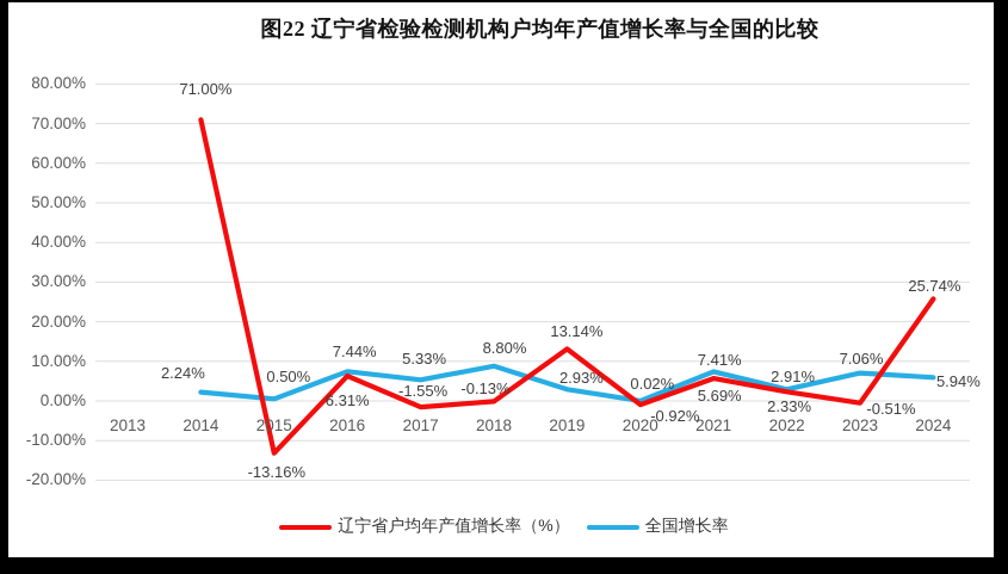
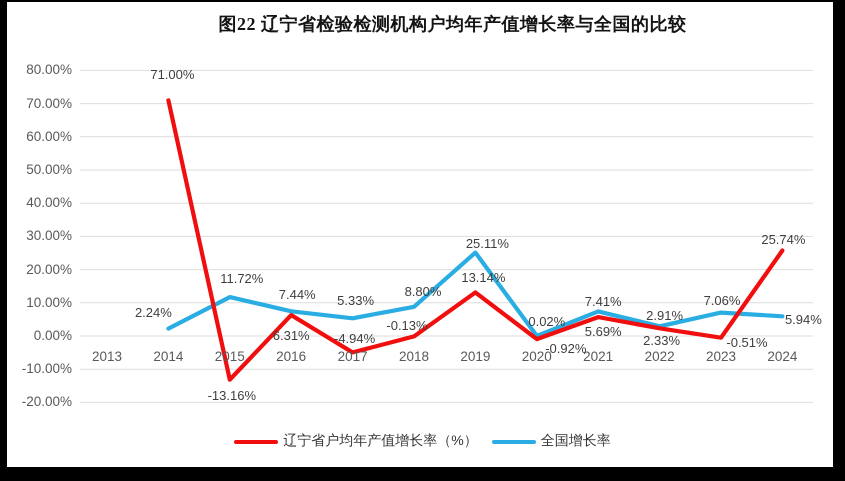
全国增长率/2015: 0.50% -> 11.72%
辽宁省户均年产值增长率（%）/2017: -1.55% -> -4.94%
全国增长率/2019: 2.93% -> 25.11%
